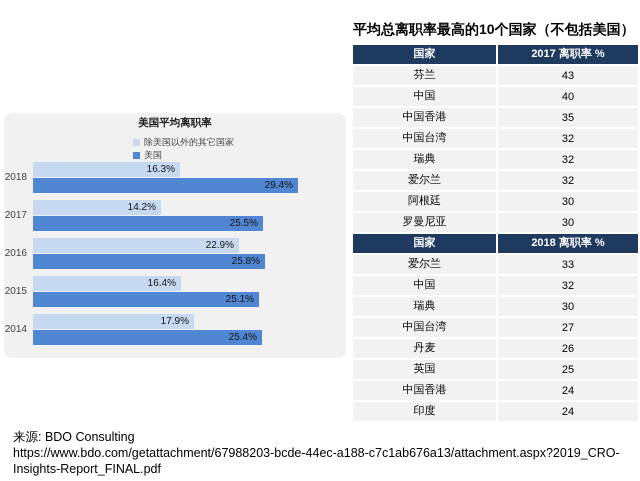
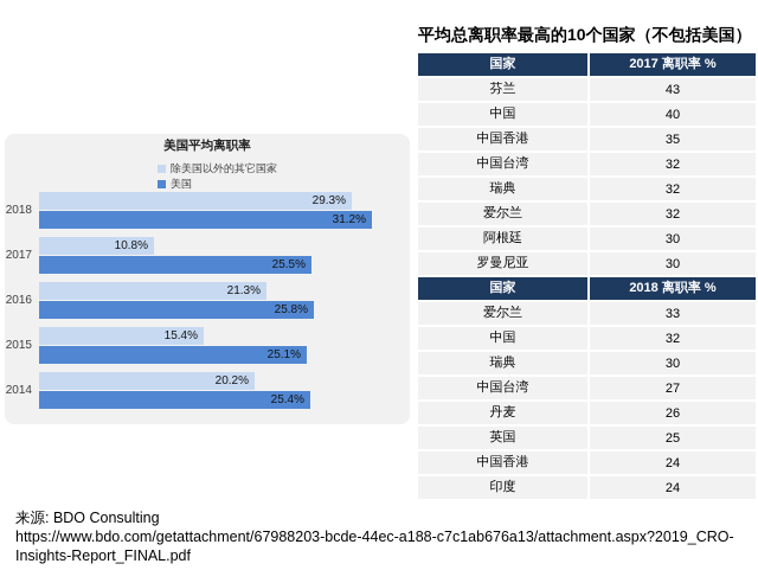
美国平均离职率/除美国以外的其它国家/2018: 16.3% -> 29.3%
美国平均离职率/美国/2018: 29.4% -> 31.2%
美国平均离职率/除美国以外的其它国家/2017: 14.2% -> 10.8%
美国平均离职率/除美国以外的其它国家/2016: 22.9% -> 21.3%
美国平均离职率/除美国以外的其它国家/2015: 16.4% -> 15.4%
美国平均离职率/除美国以外的其它国家/2014: 17.9% -> 20.2%
